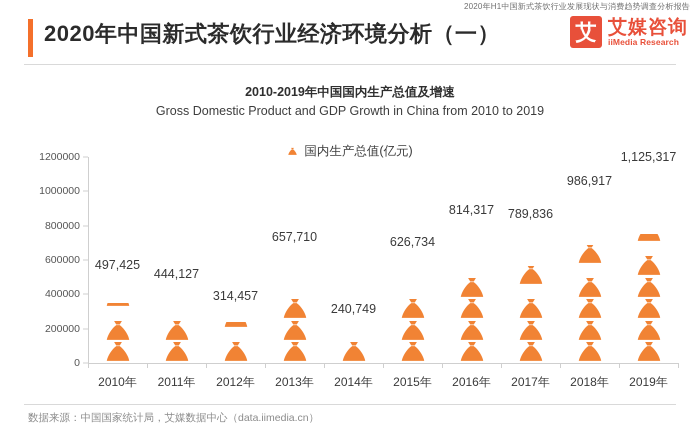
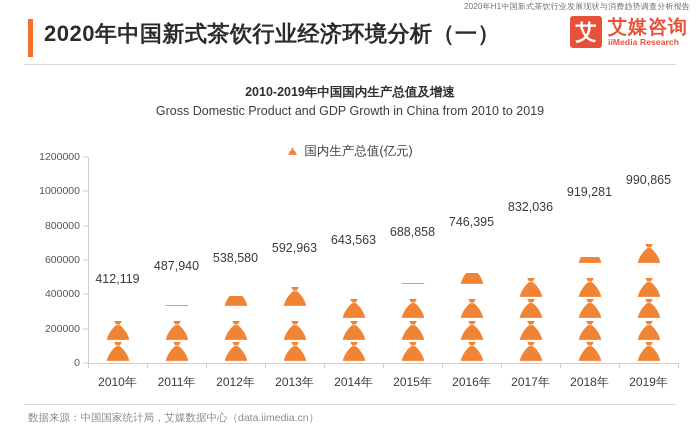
2010年: 497,425 -> 412,119
2011年: 444,127 -> 487,940
2012年: 314,457 -> 538,580
2013年: 657,710 -> 592,963
2014年: 240,749 -> 643,563
2015年: 626,734 -> 688,858
2016年: 814,317 -> 746,395
2017年: 789,836 -> 832,036
2018年: 986,917 -> 919,281
2019年: 1,125,317 -> 990,865
